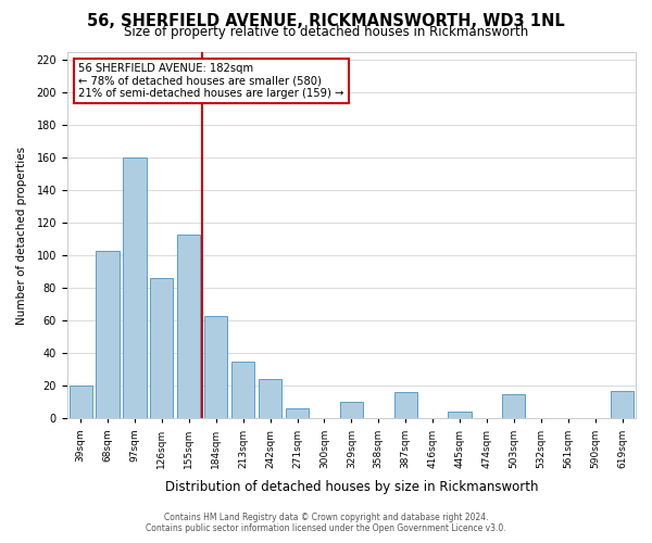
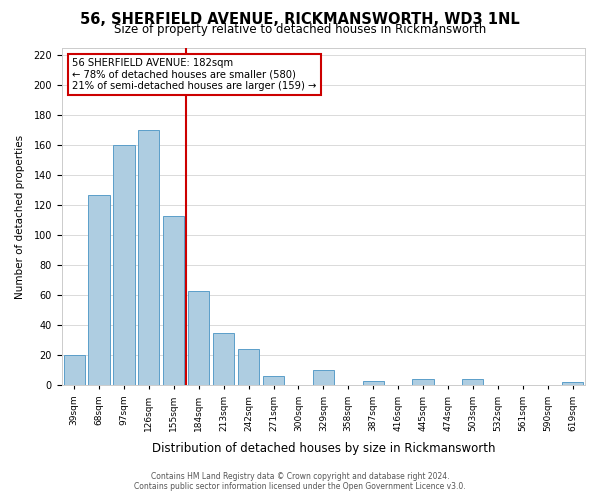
68sqm: 103 -> 127
126sqm: 86 -> 170
387sqm: 16 -> 3
503sqm: 15 -> 4
619sqm: 17 -> 2
